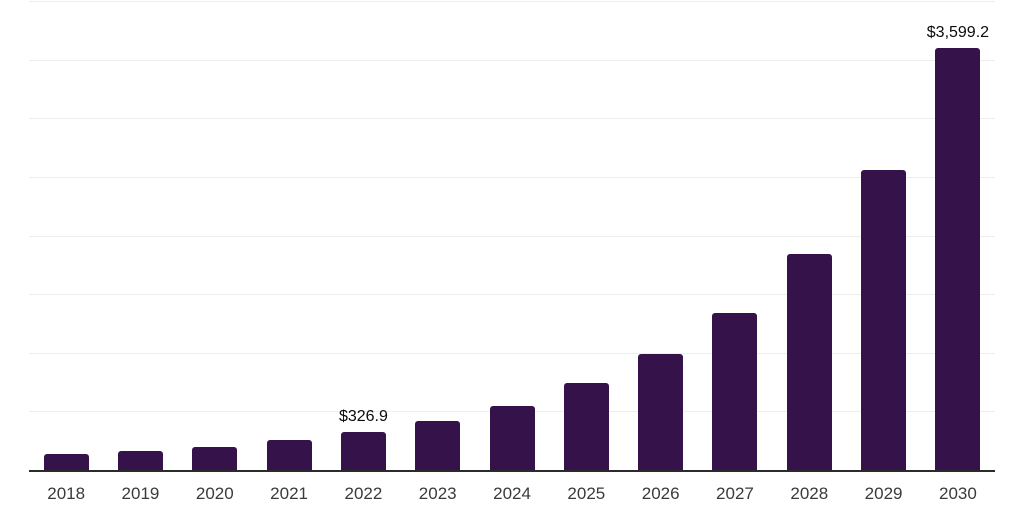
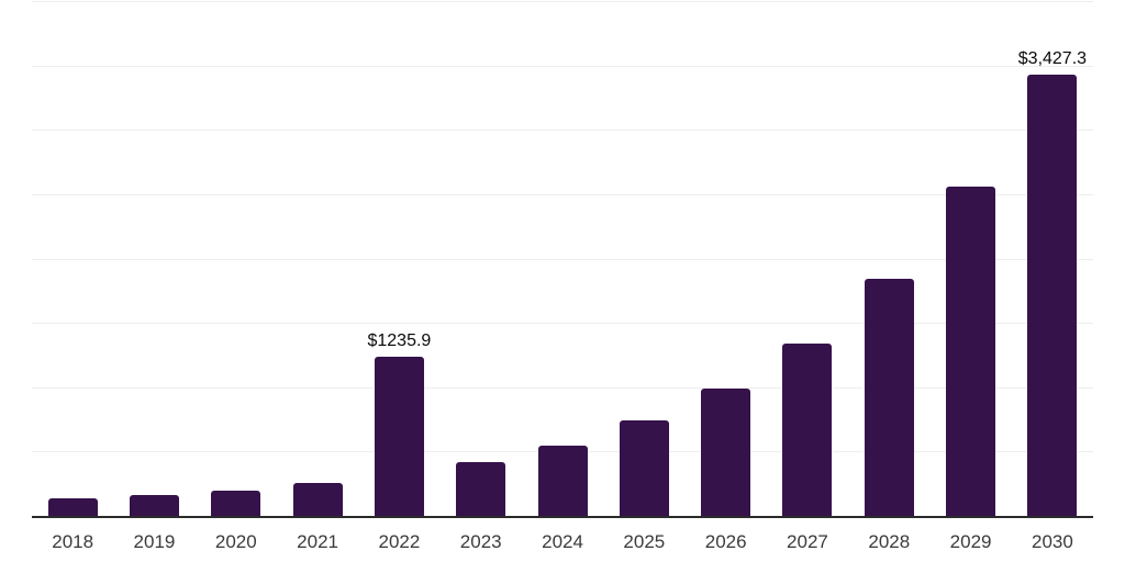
2022: $326.9 -> $1235.9
2030: $3,599.2 -> $3,427.3
